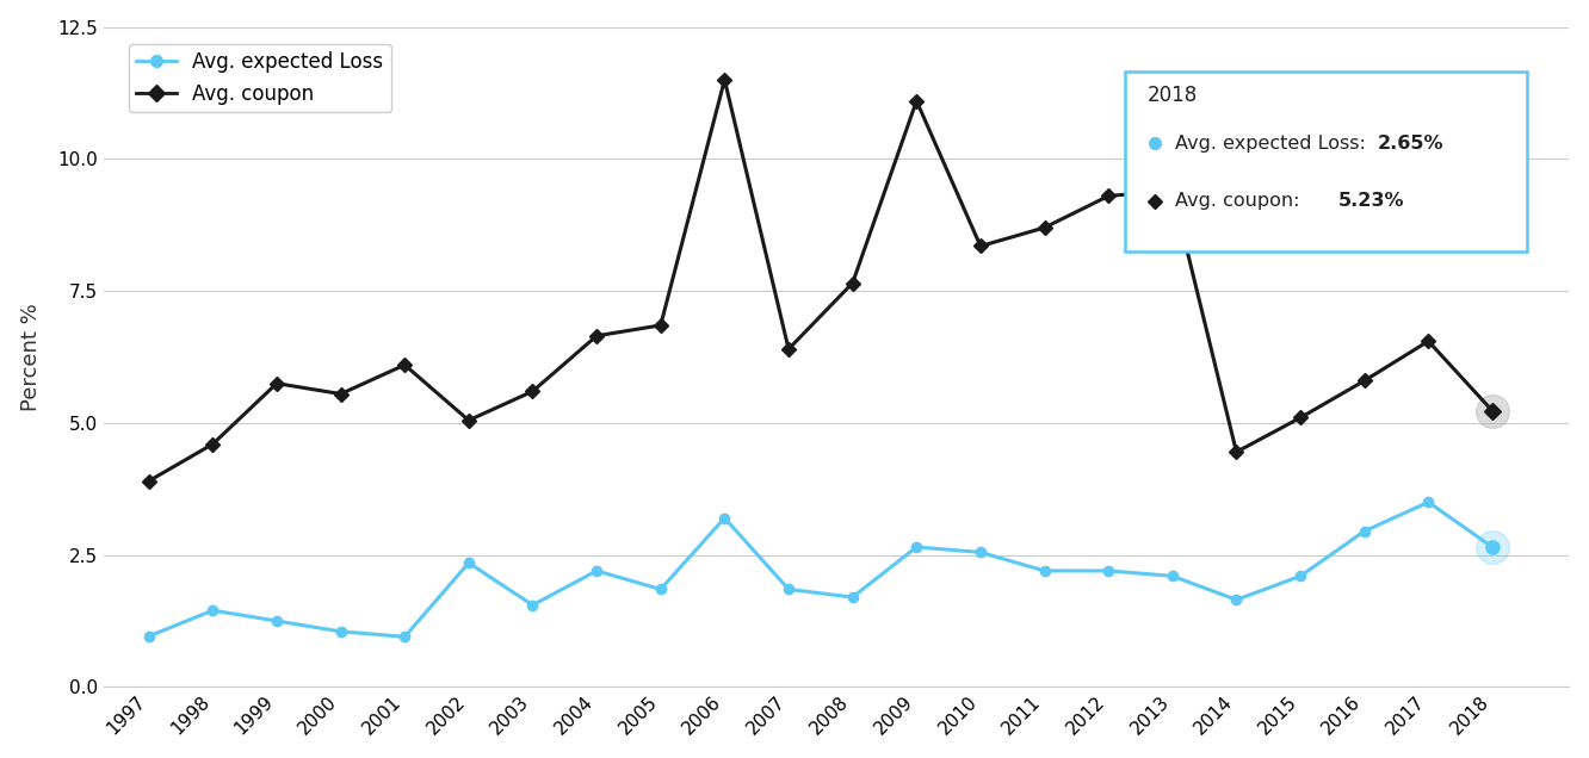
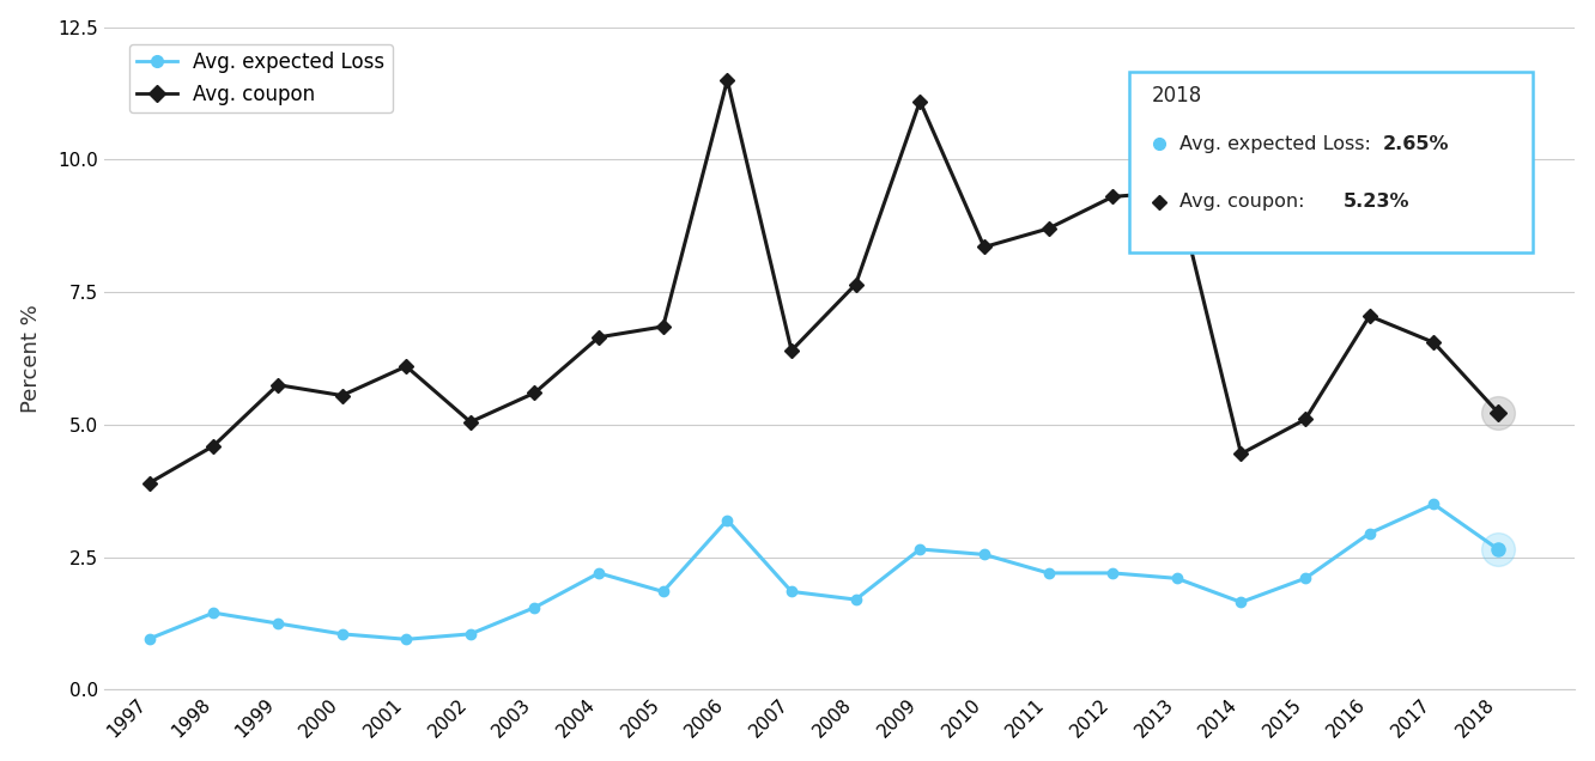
Avg. expected Loss/2002: 2.35 -> 1.05
Avg. coupon/2016: 5.80 -> 7.05
